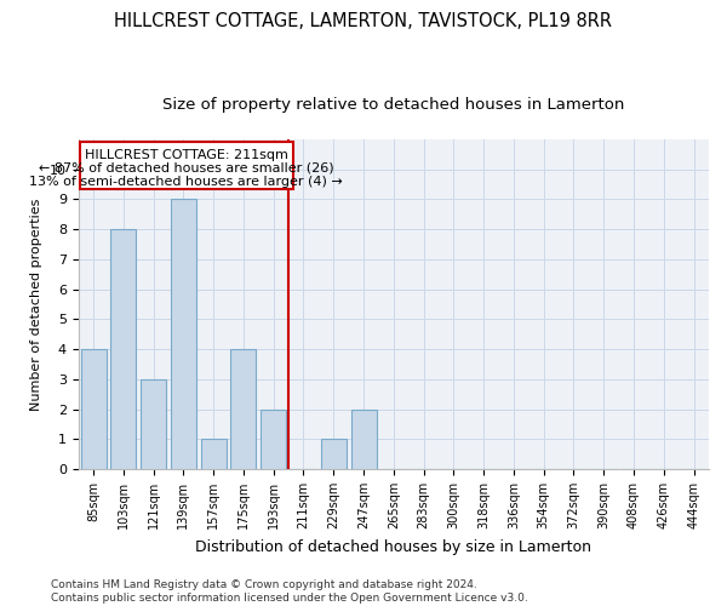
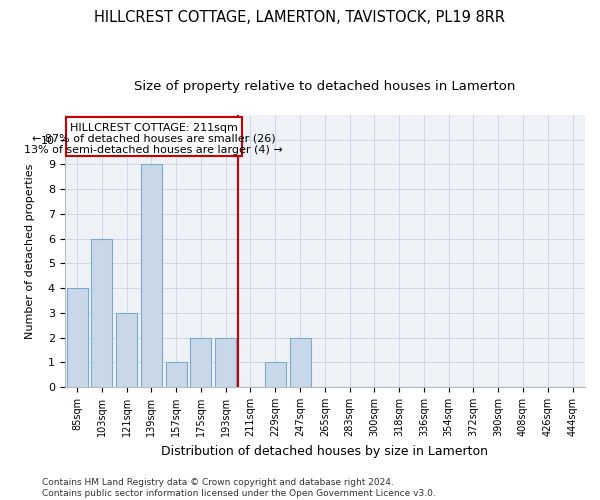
103sqm: 8 -> 6
175sqm: 4 -> 2
